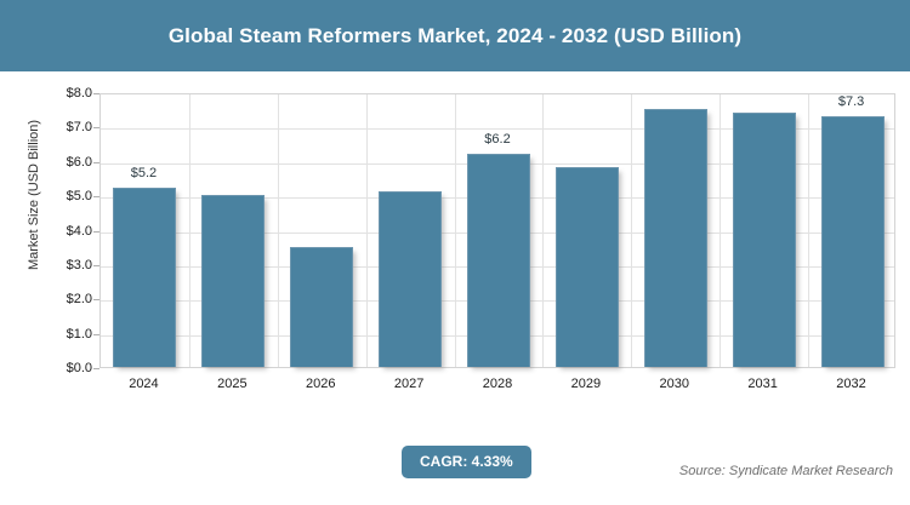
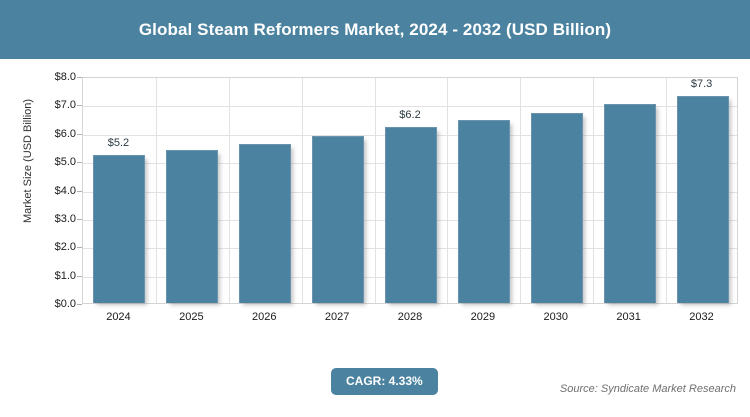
2025: $5.0 -> $5.4
2026: $3.5 -> $5.6
2027: $5.1 -> $5.9
2029: $5.8 -> $6.5
2030: $7.5 -> $6.7
2031: $7.4 -> $7.0
